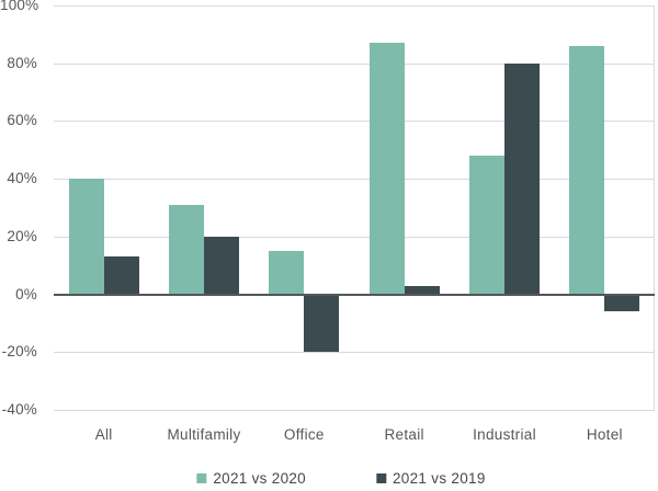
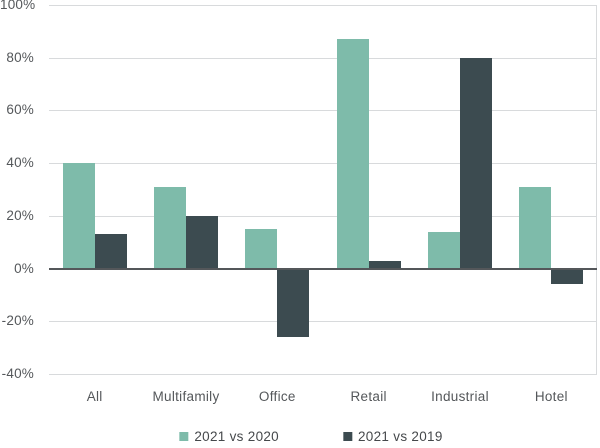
2021 vs 2019/Office: -20% -> -26%
2021 vs 2020/Industrial: 48% -> 14%
2021 vs 2020/Hotel: 86% -> 31%
